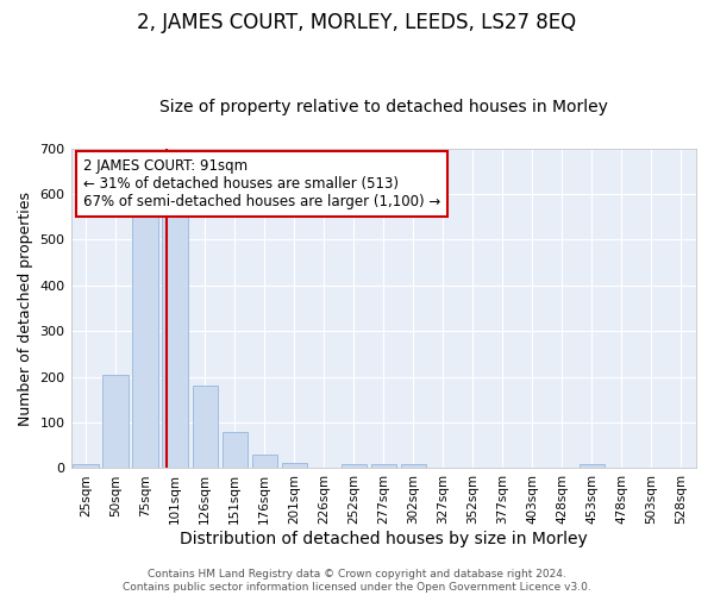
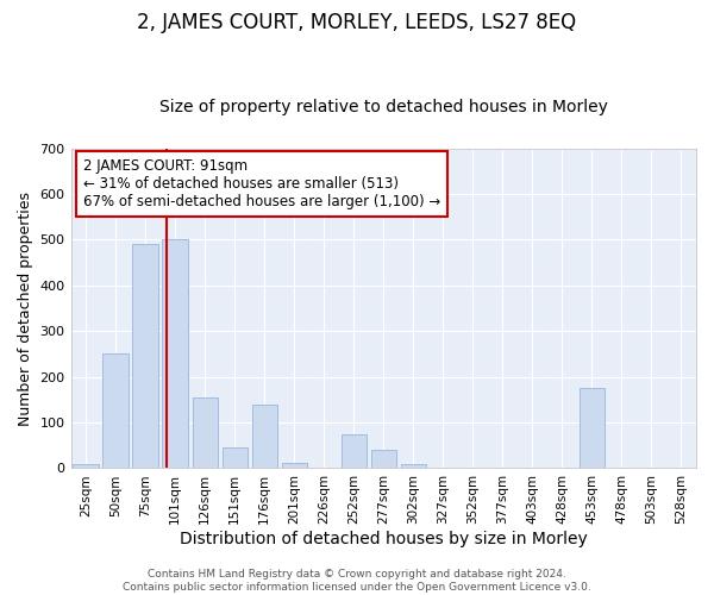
50sqm: 205 -> 250
75sqm: 555 -> 490
101sqm: 557 -> 500
126sqm: 180 -> 155
151sqm: 78 -> 45
176sqm: 30 -> 140
252sqm: 10 -> 75
277sqm: 10 -> 40
453sqm: 8 -> 175
